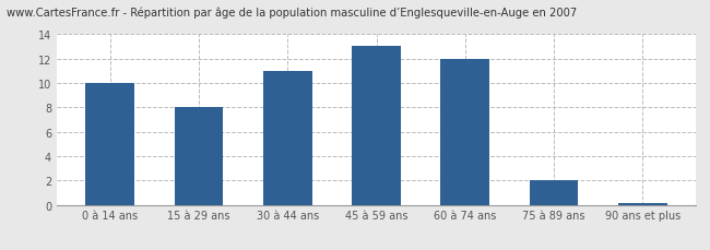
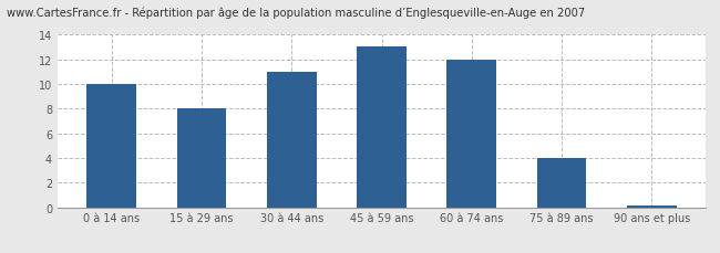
75 à 89 ans: 2.0 -> 4.0
